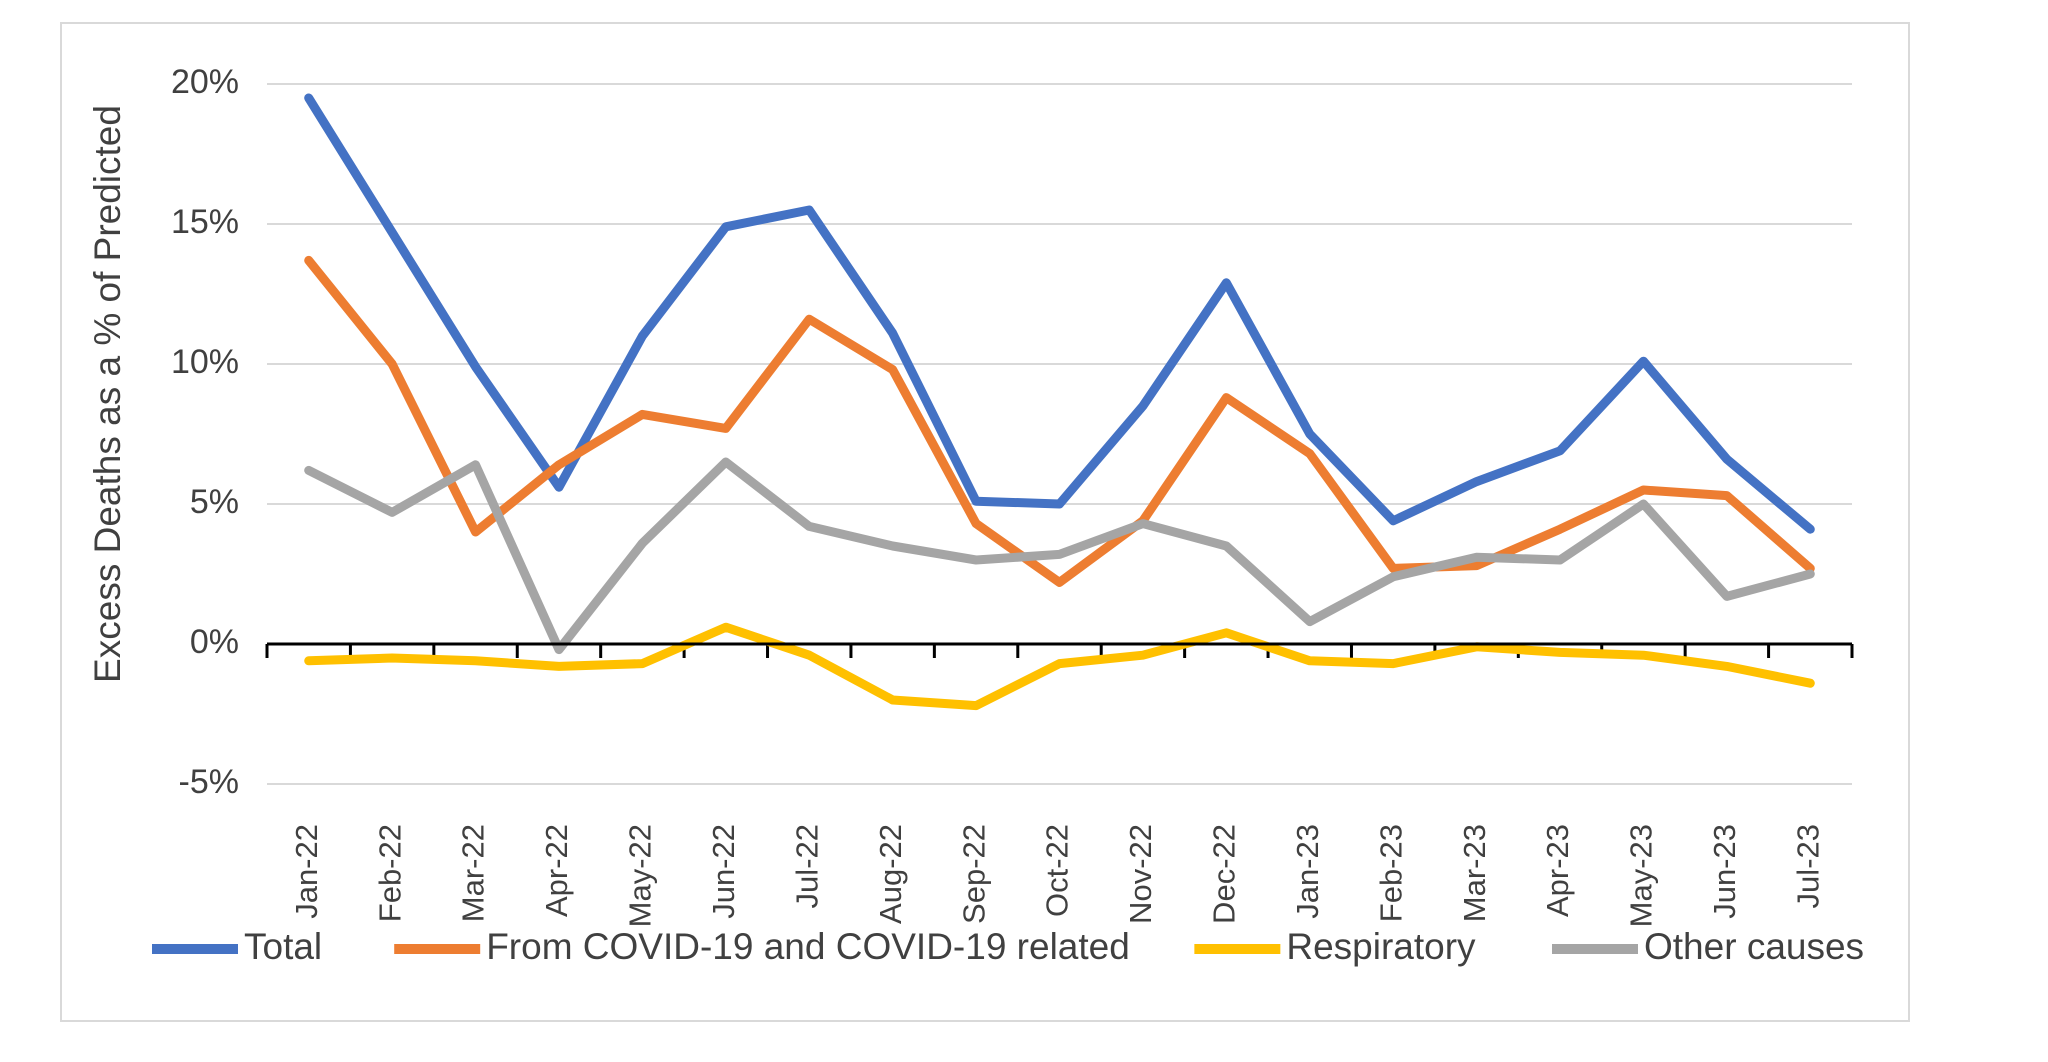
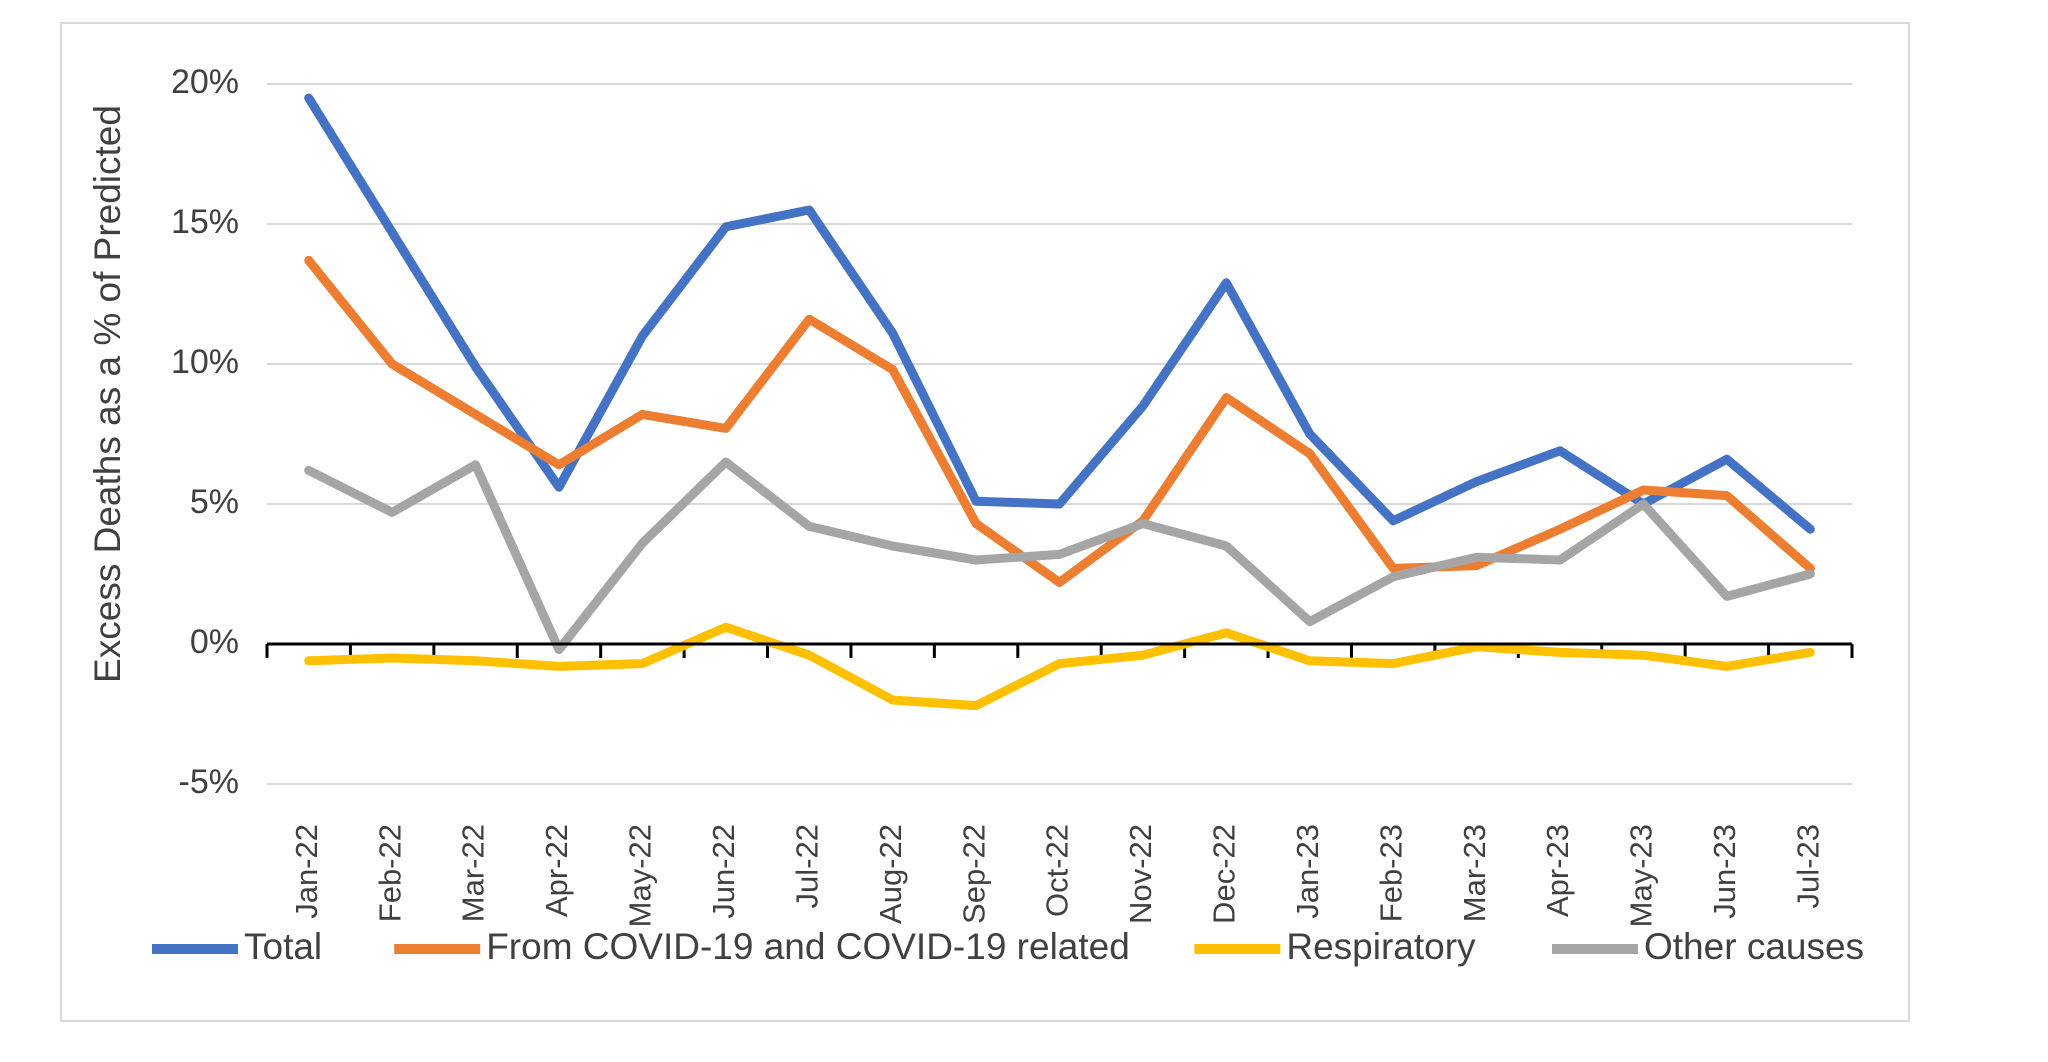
From COVID-19 and COVID-19 related/Mar-22: 4.0% -> 8.2%
Total/May-23: 10.1% -> 5.0%
Respiratory/Jul-23: -1.4% -> -0.3%
